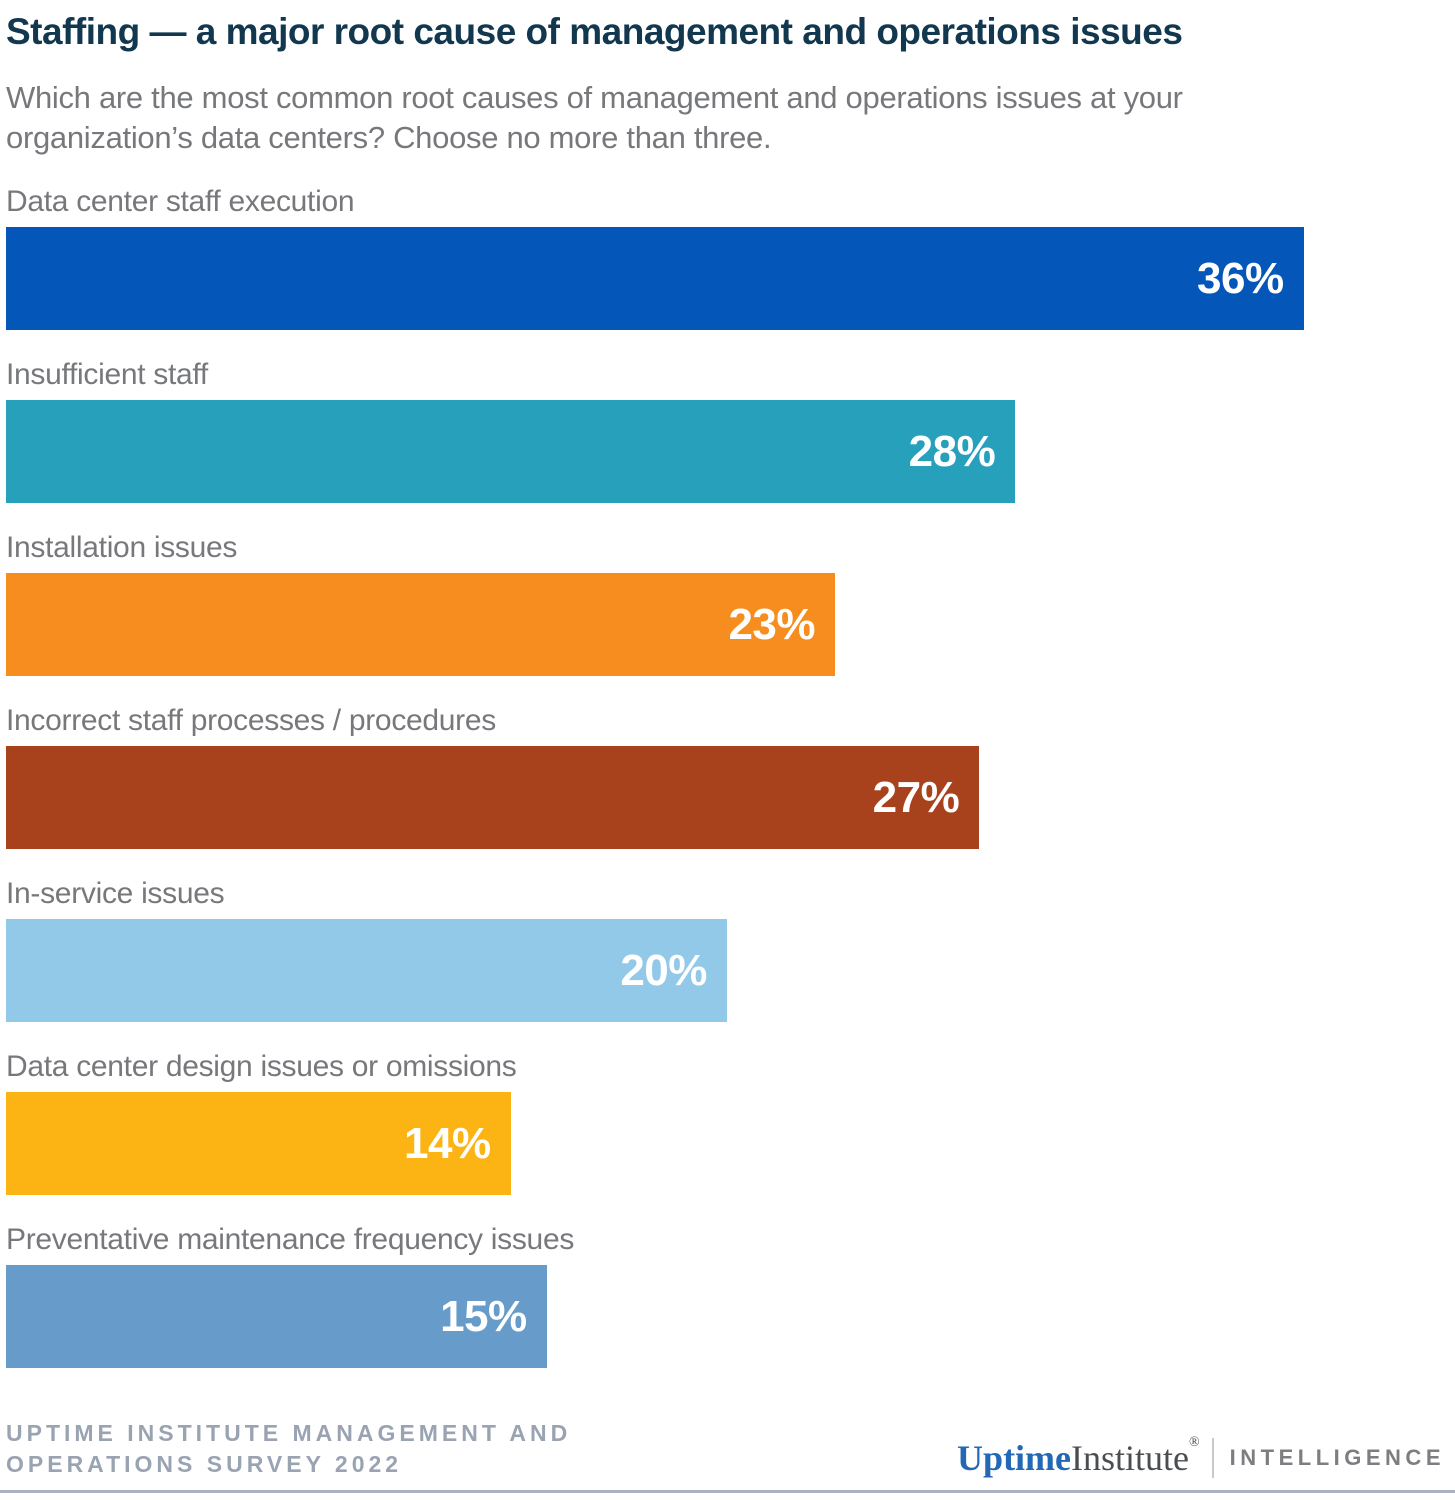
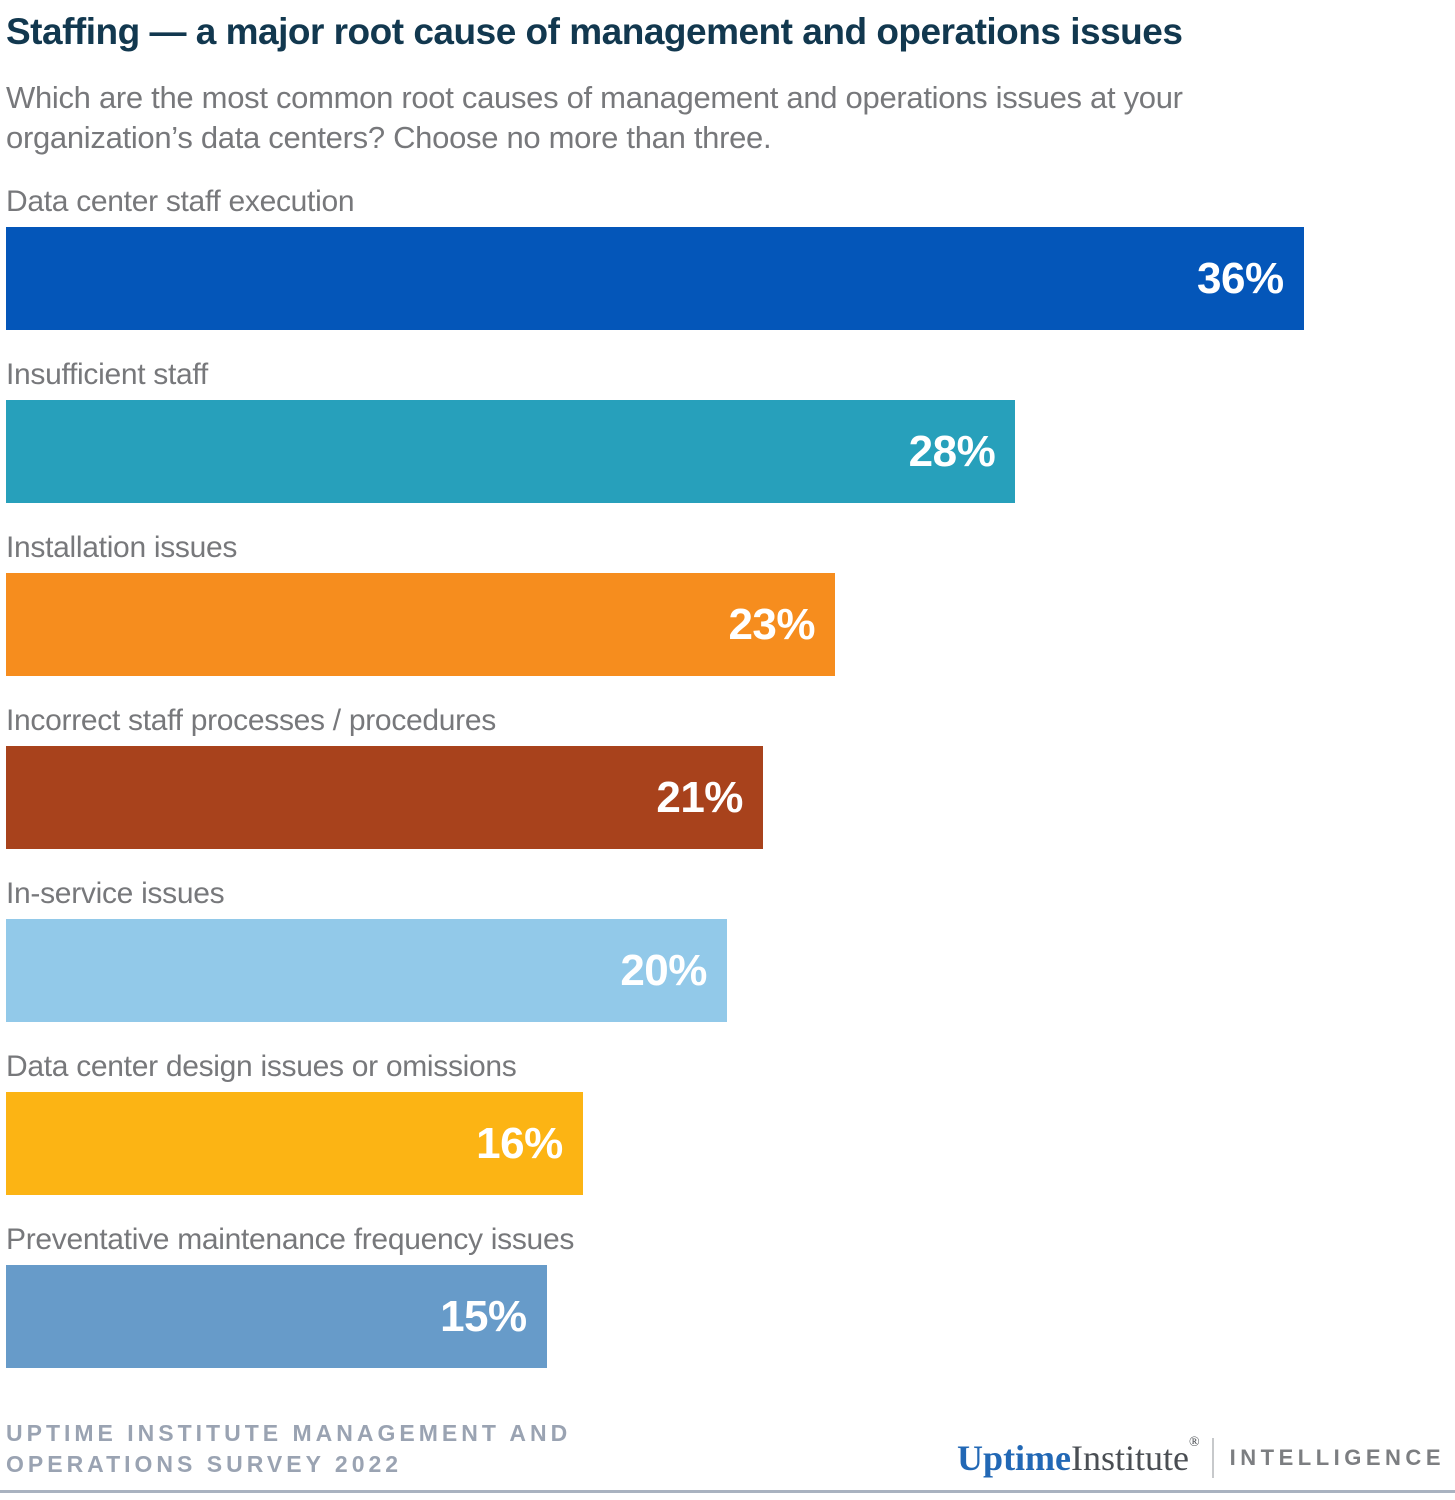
Incorrect staff processes / procedures: 27% -> 21%
Data center design issues or omissions: 14% -> 16%
